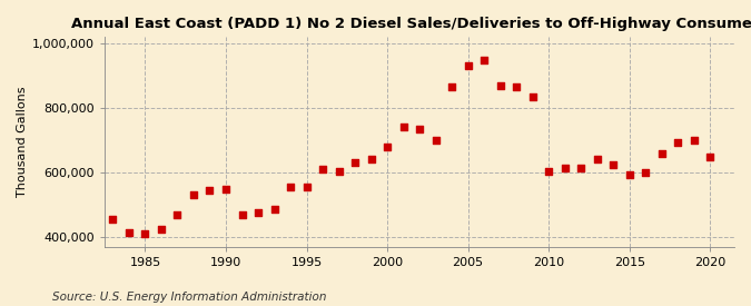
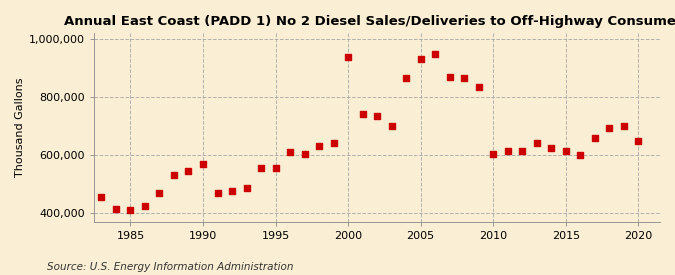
1990: 550,000 -> 570,000
2000: 680,000 -> 940,000
2015: 595,000 -> 615,000
